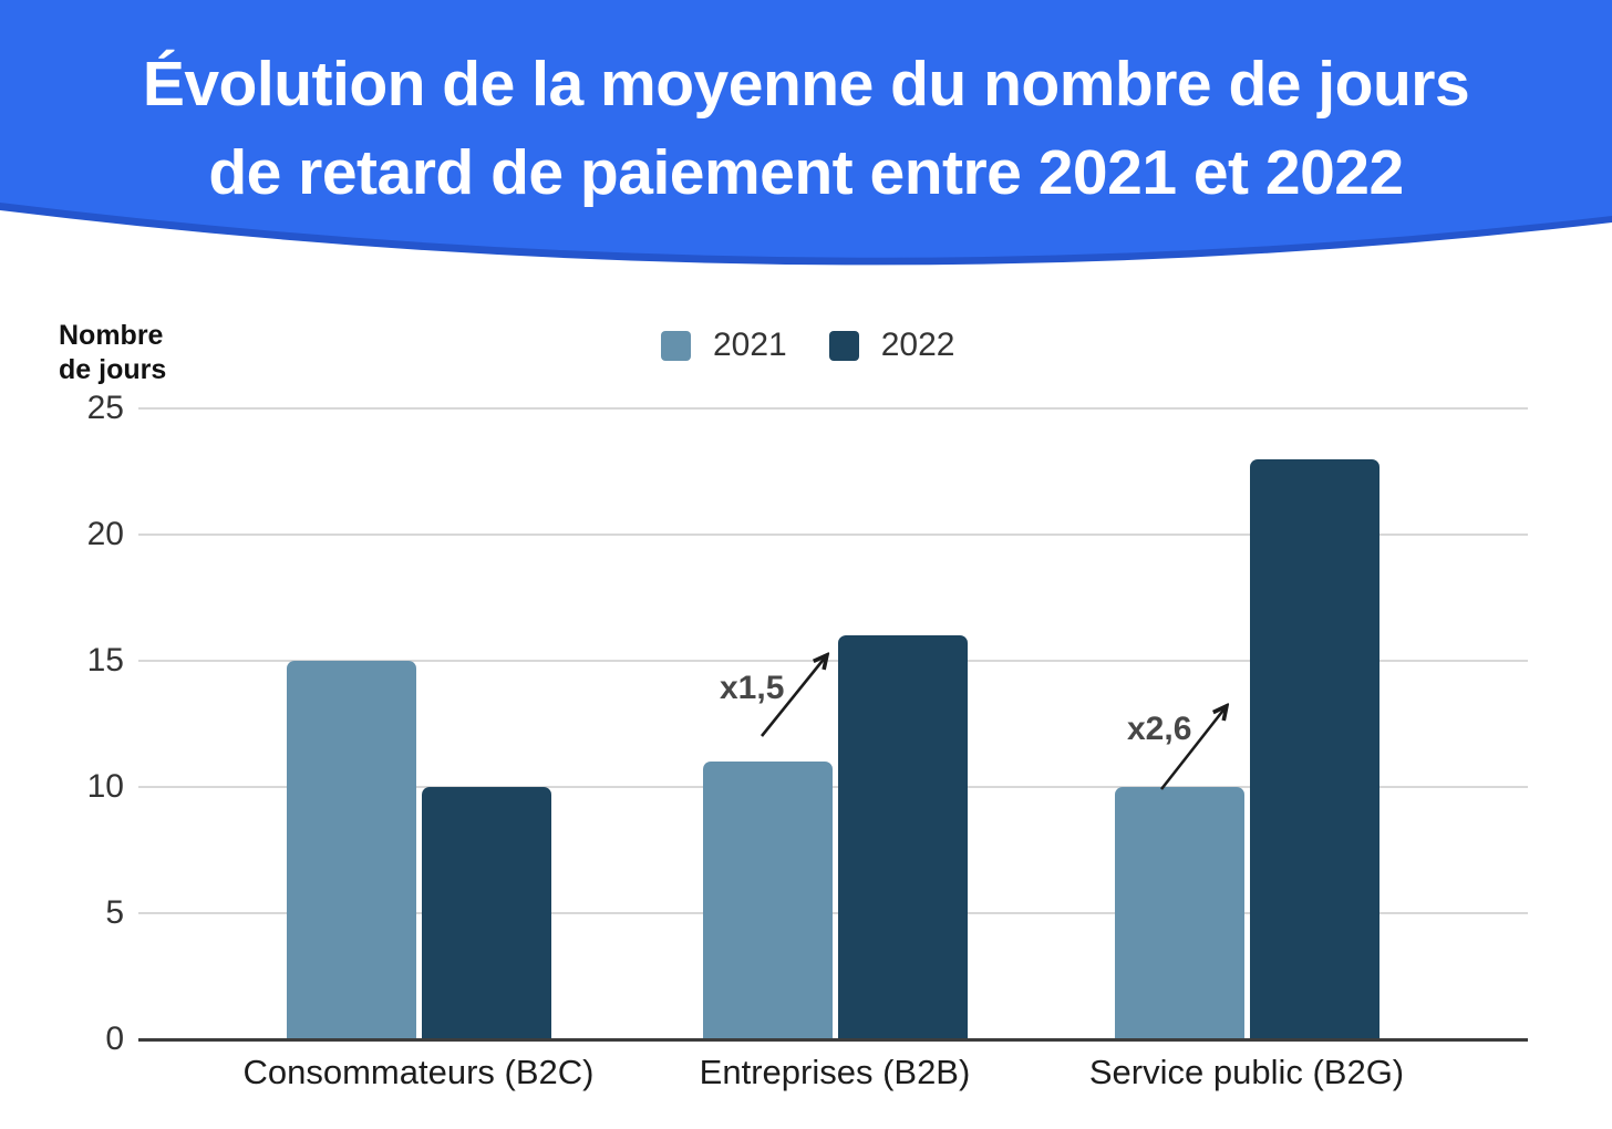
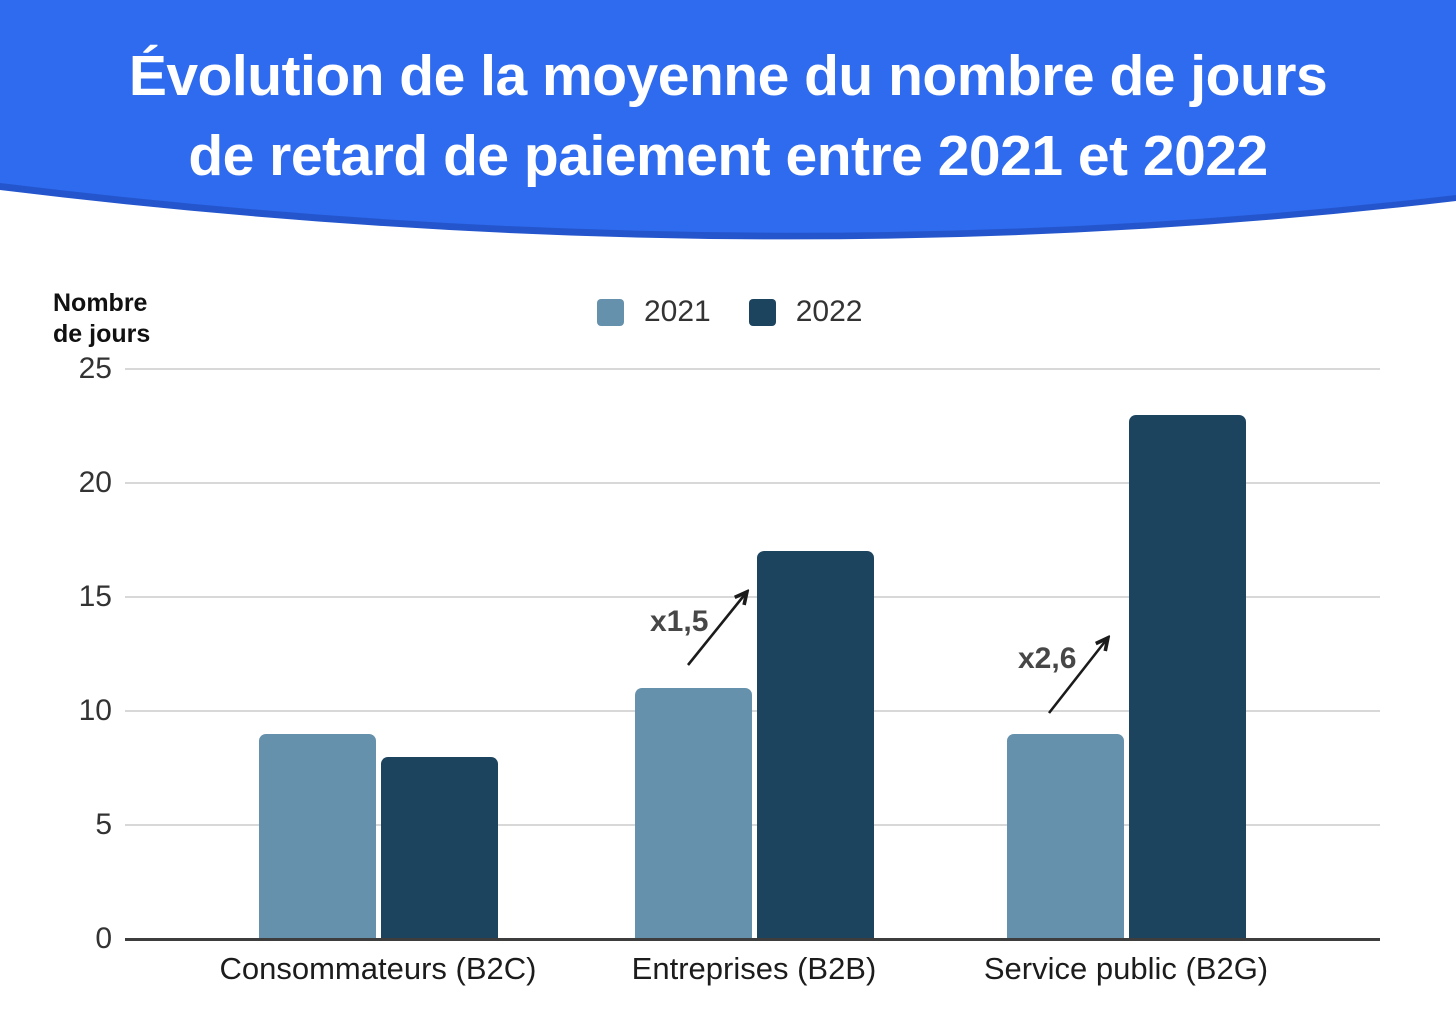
2021/Consommateurs (B2C): 15 -> 9
2022/Consommateurs (B2C): 10 -> 8
2022/Entreprises (B2B): 16 -> 17
2021/Service public (B2G): 10 -> 9
